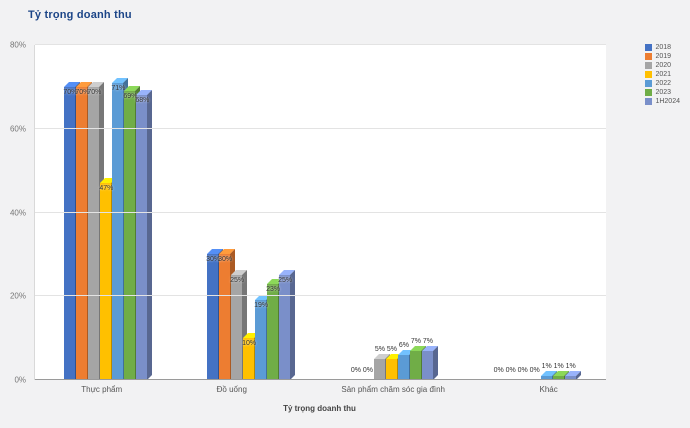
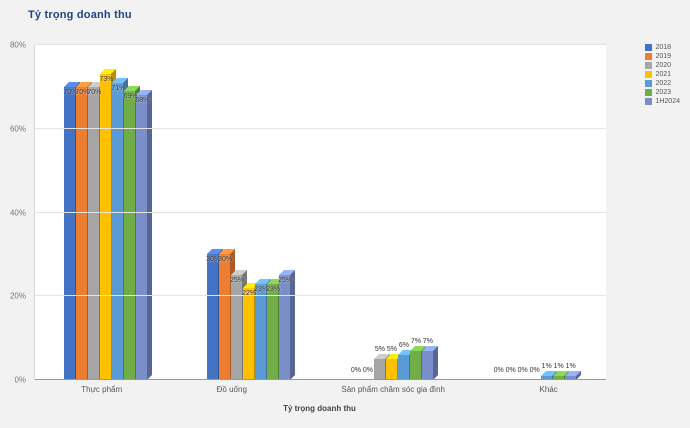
2021/Thực phẩm: 47% -> 73%
2021/Đồ uống: 10% -> 22%
2022/Đồ uống: 19% -> 23%
